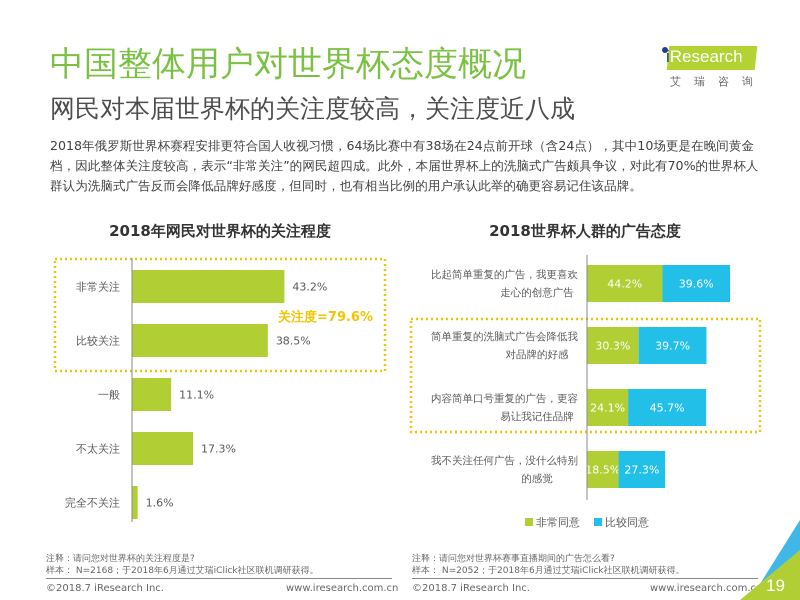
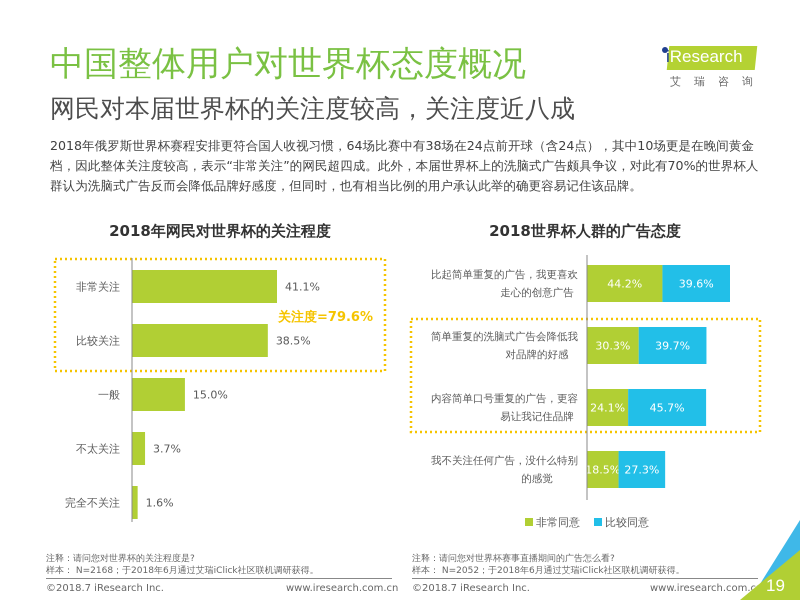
2018年网民对世界杯的关注程度/非常关注: 43.2% -> 41.1%
2018年网民对世界杯的关注程度/一般: 11.1% -> 15.0%
2018年网民对世界杯的关注程度/不太关注: 17.3% -> 3.7%
